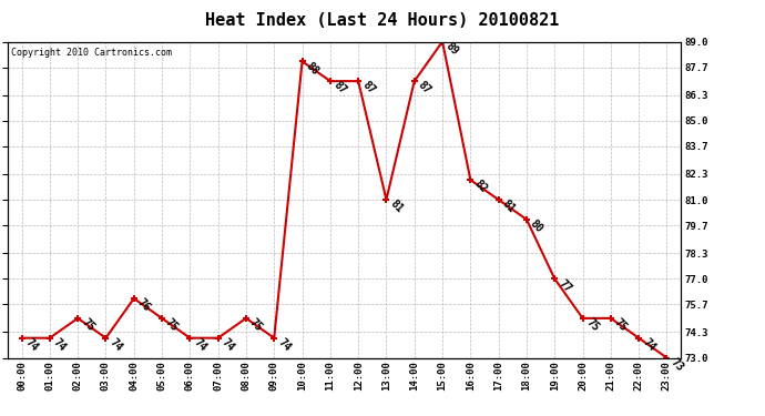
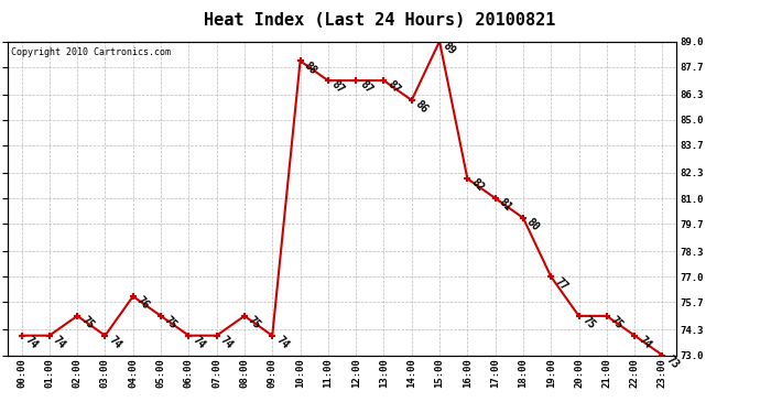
13:00: 81 -> 87
14:00: 87 -> 86
